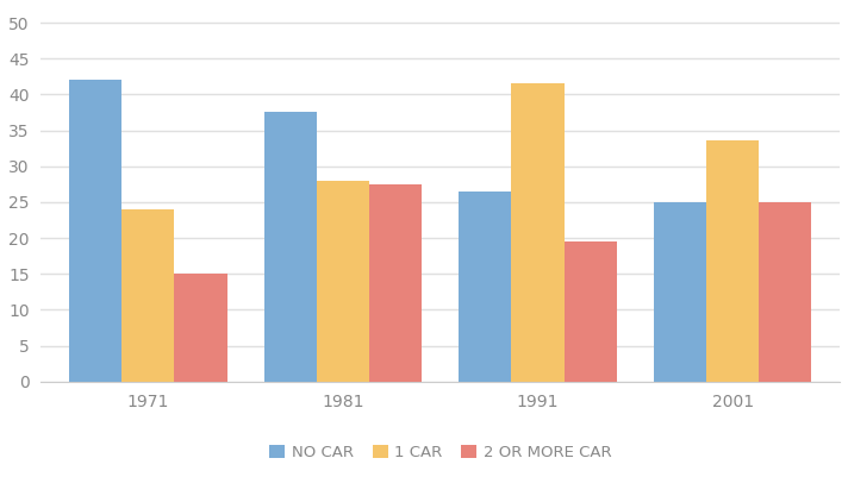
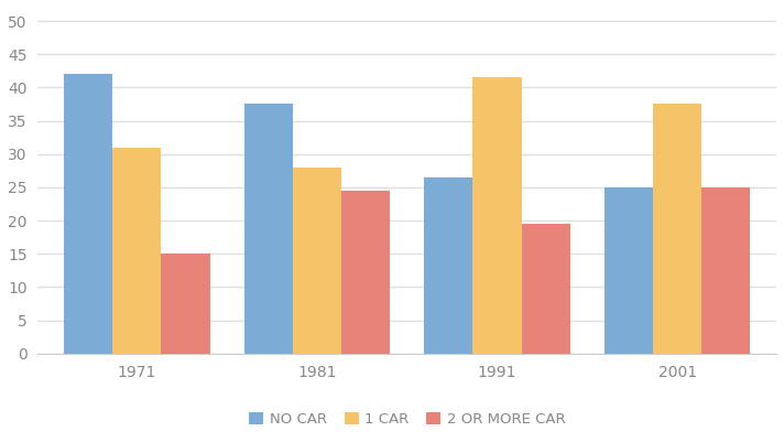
1 CAR/1971: 24.0 -> 31.0
2 OR MORE CAR/1981: 27.4 -> 24.5
1 CAR/2001: 33.6 -> 37.5
